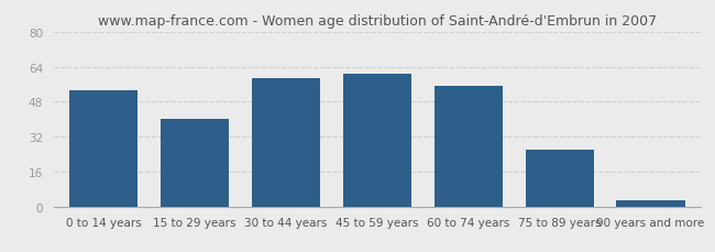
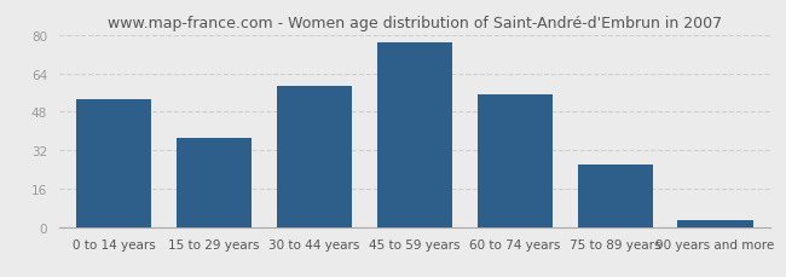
15 to 29 years: 40 -> 37
45 to 59 years: 61 -> 77
